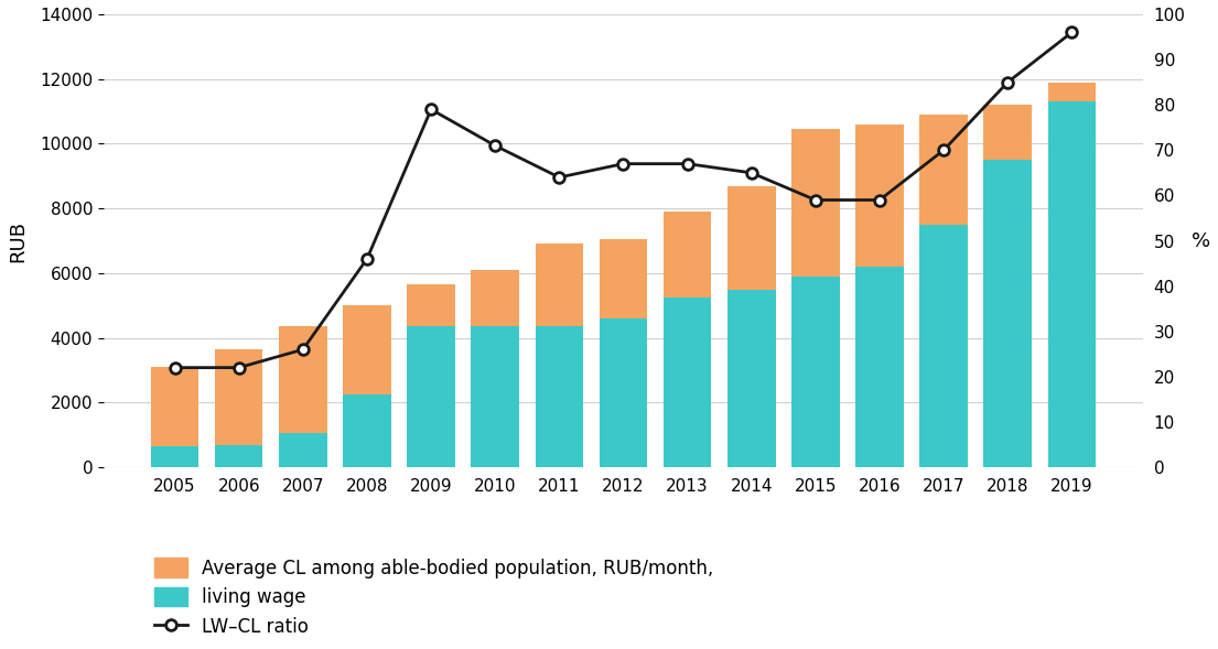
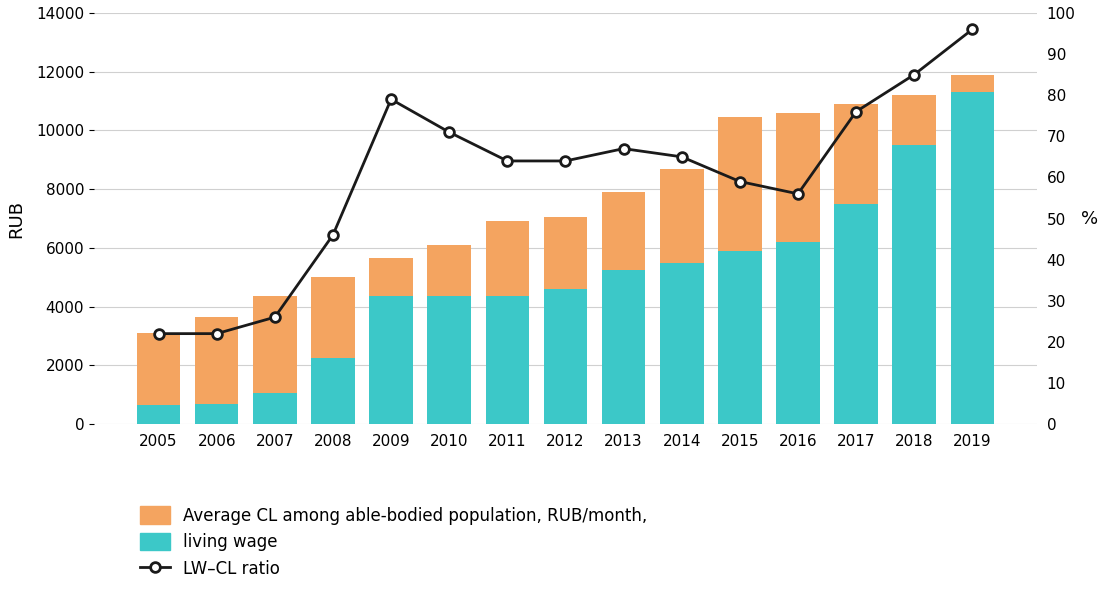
LW–CL ratio/2012: 67 -> 64
LW–CL ratio/2016: 59 -> 56
LW–CL ratio/2017: 70 -> 76
